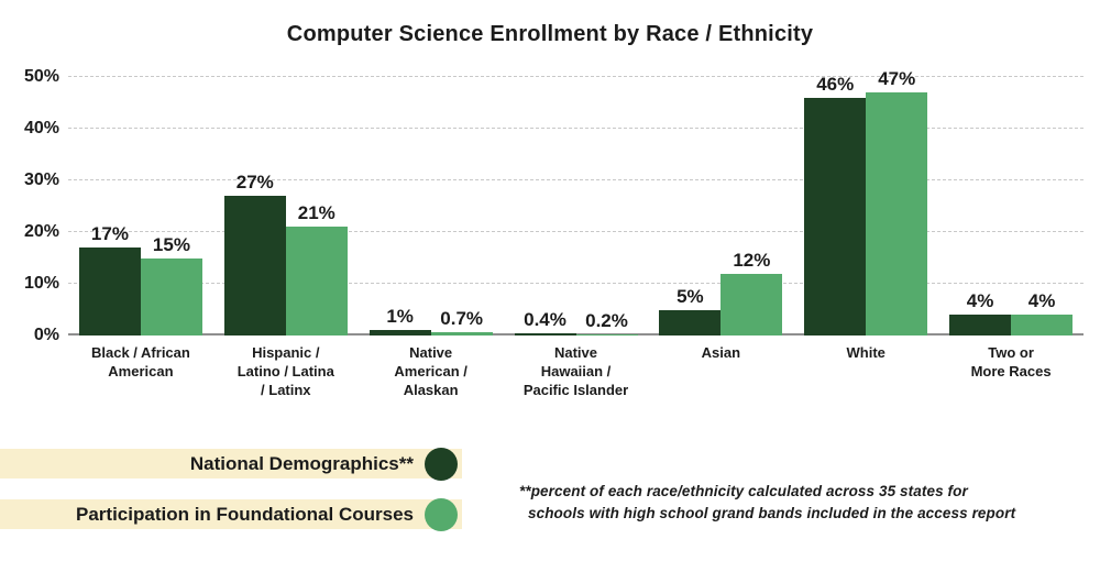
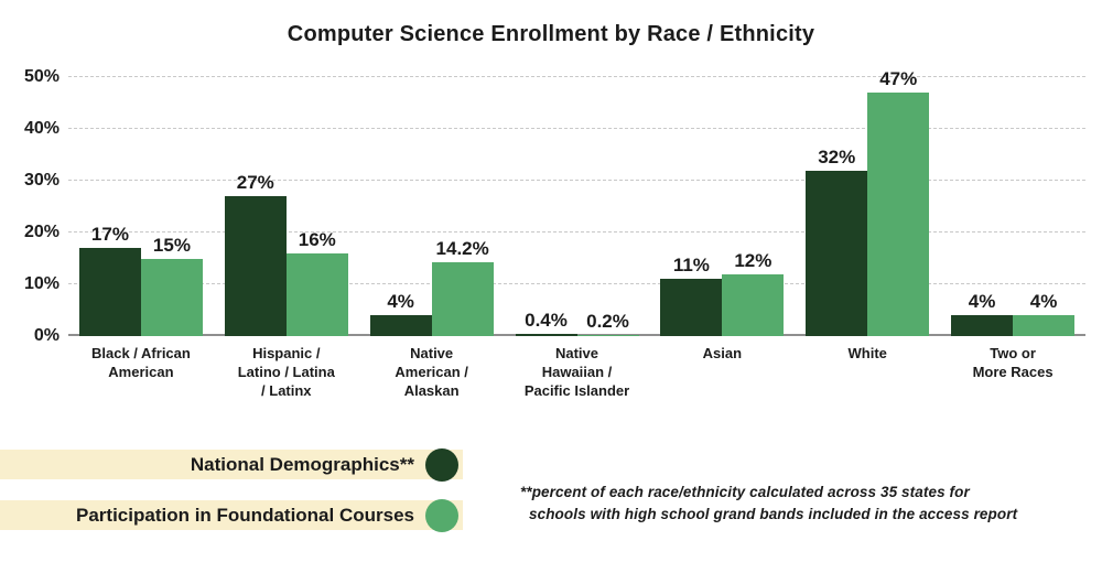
Participation in Foundational Courses/Hispanic / Latino / Latina / Latinx: 21% -> 16%
National Demographics**/Native American / Alaskan: 1% -> 4%
Participation in Foundational Courses/Native American / Alaskan: 0.7% -> 14.2%
National Demographics**/Asian: 5% -> 11%
National Demographics**/White: 46% -> 32%
